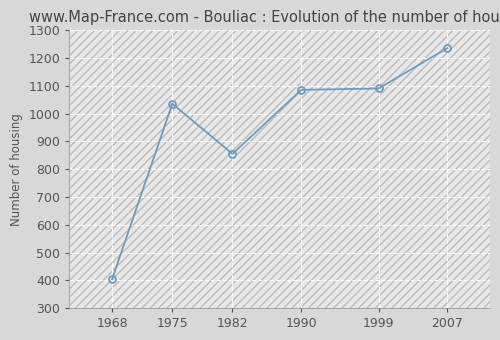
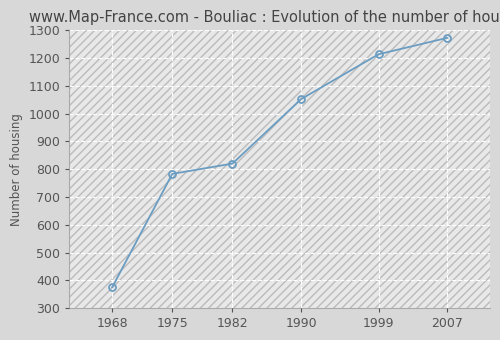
1968: 405 -> 375
1975: 1035 -> 783
1982: 855 -> 820
1990: 1085 -> 1052
1999: 1090 -> 1213
2007: 1235 -> 1272
